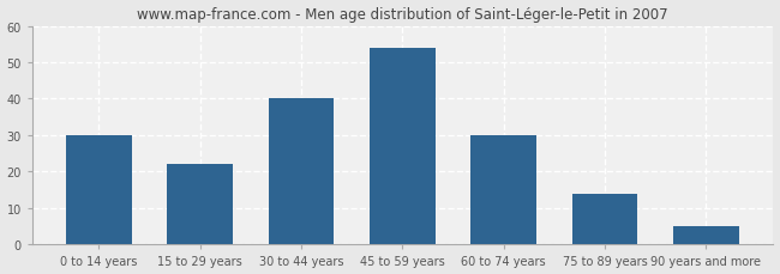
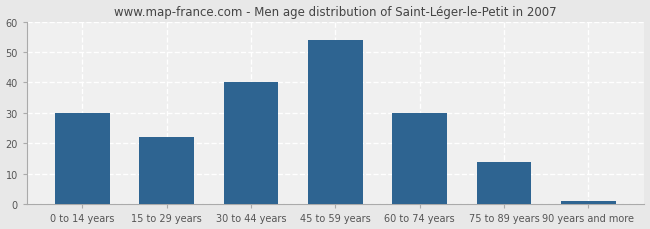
90 years and more: 5 -> 1
